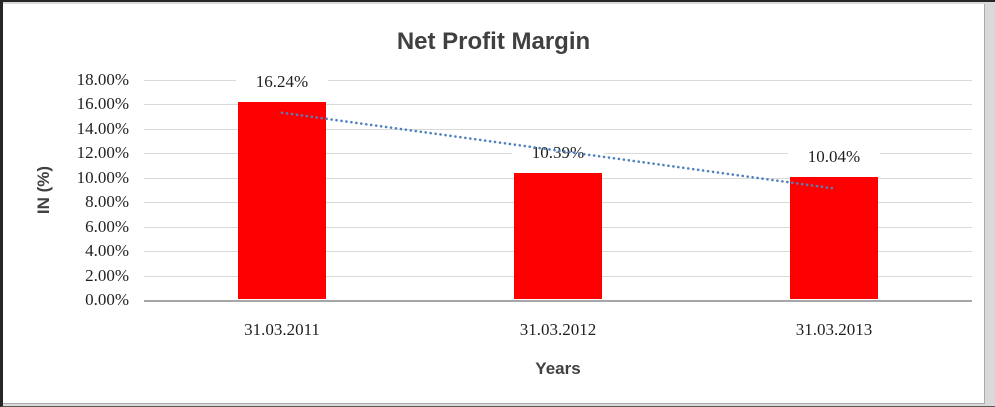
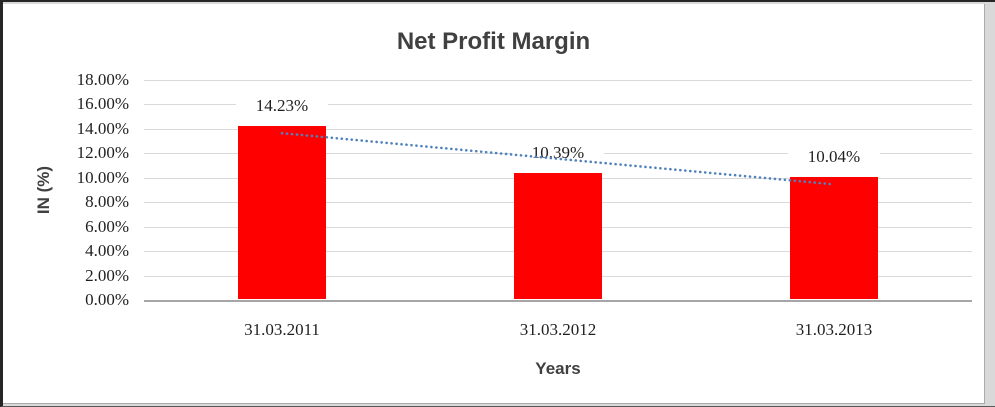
31.03.2011: 16.24% -> 14.23%
